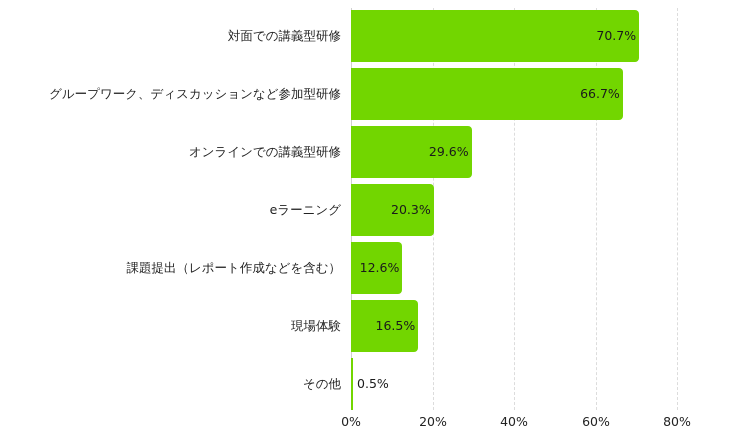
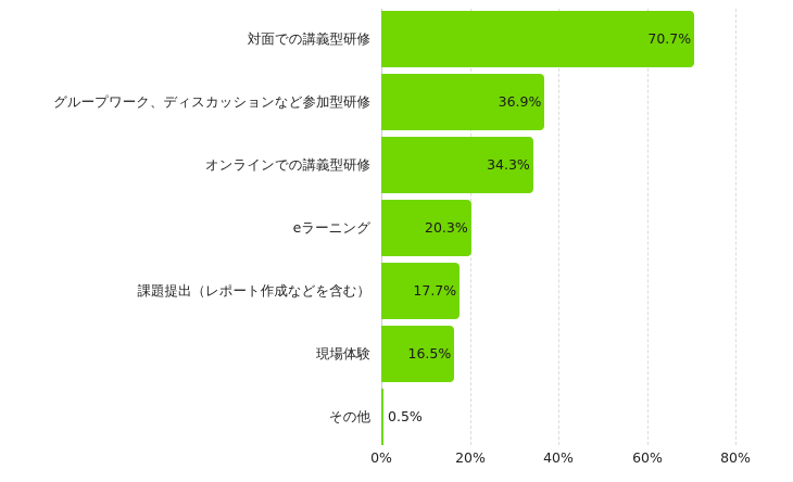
グループワーク、ディスカッションなど参加型研修: 66.7% -> 36.9%
オンラインでの講義型研修: 29.6% -> 34.3%
課題提出（レポート作成などを含む）: 12.6% -> 17.7%
